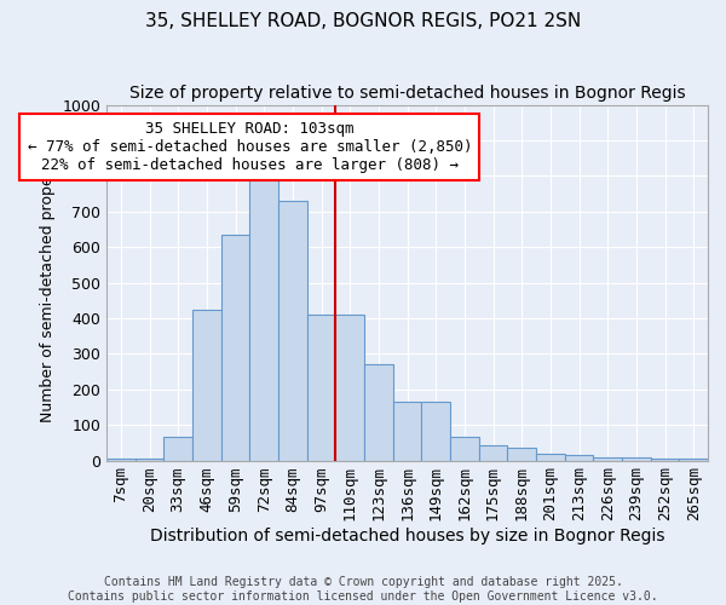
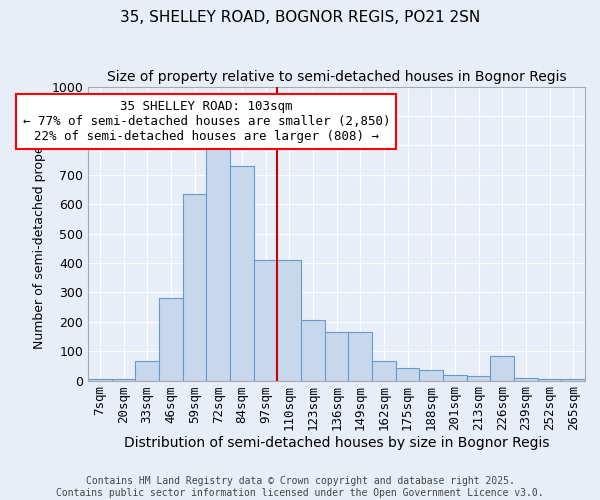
46sqm: 425 -> 280
123sqm: 270 -> 205
226sqm: 8 -> 85
